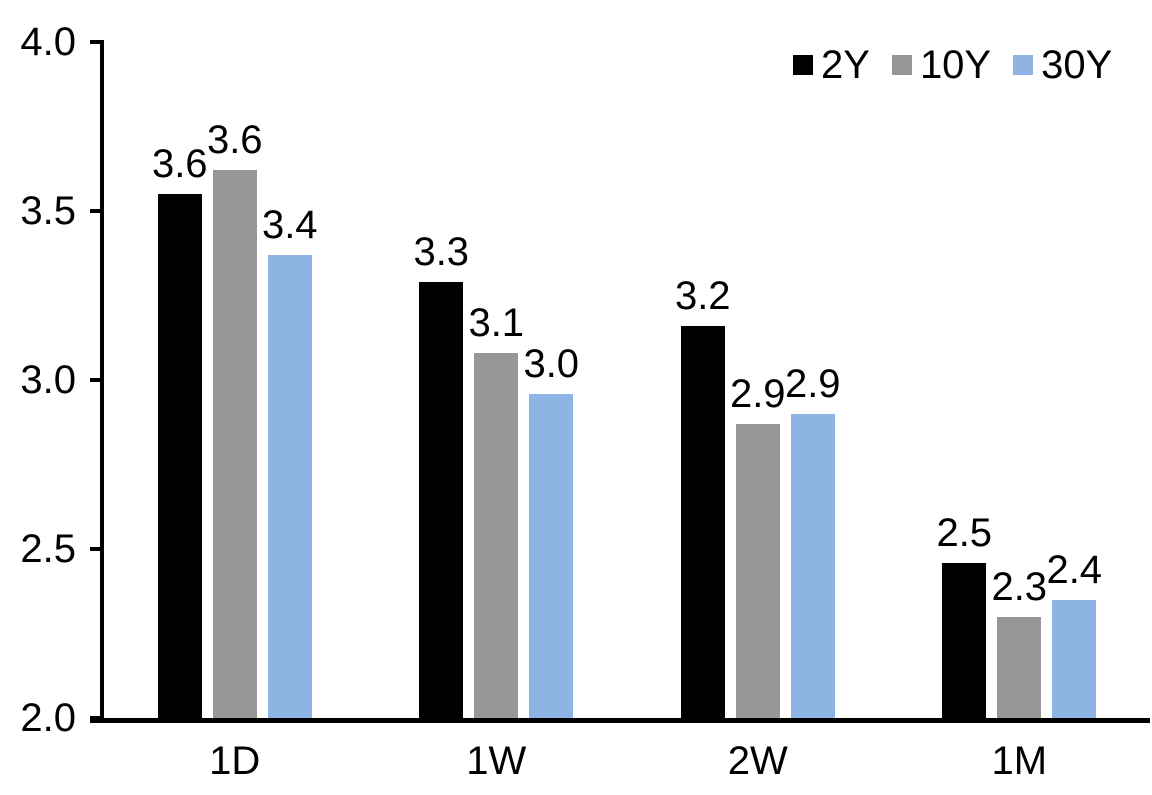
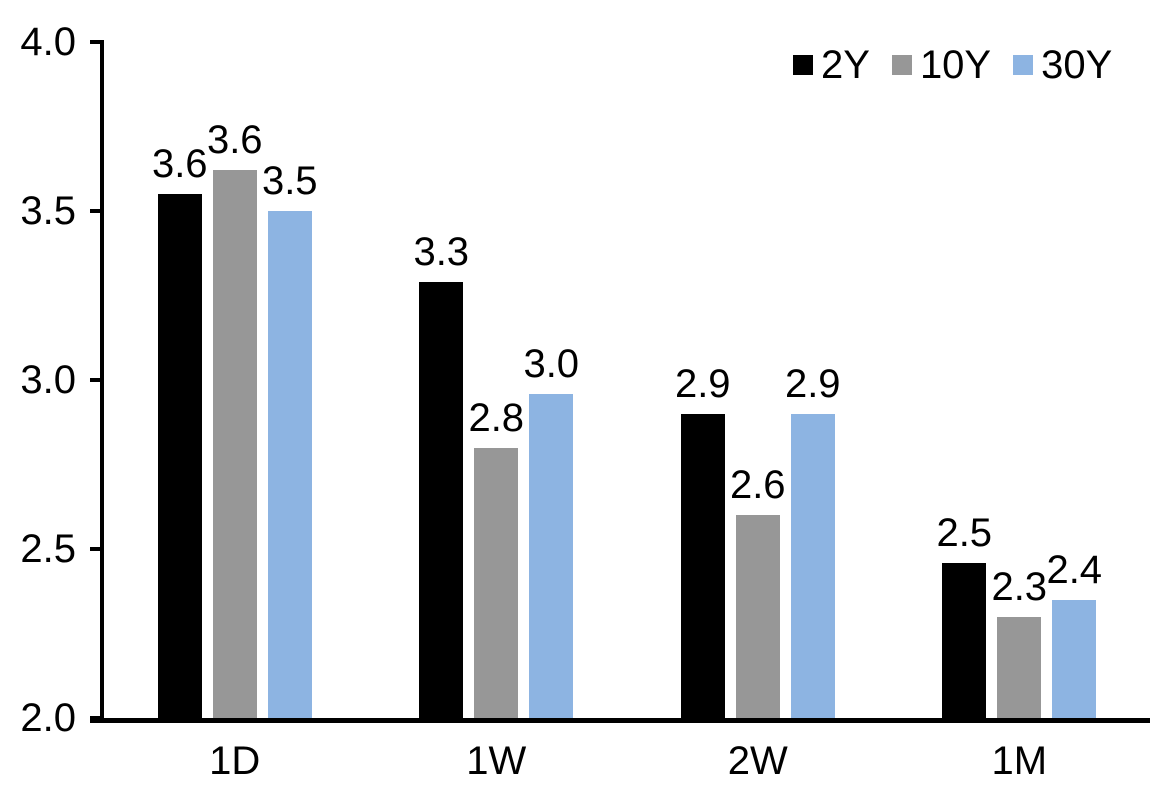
30Y/1D: 3.4 -> 3.5
10Y/1W: 3.1 -> 2.8
2Y/2W: 3.2 -> 2.9
10Y/2W: 2.9 -> 2.6
